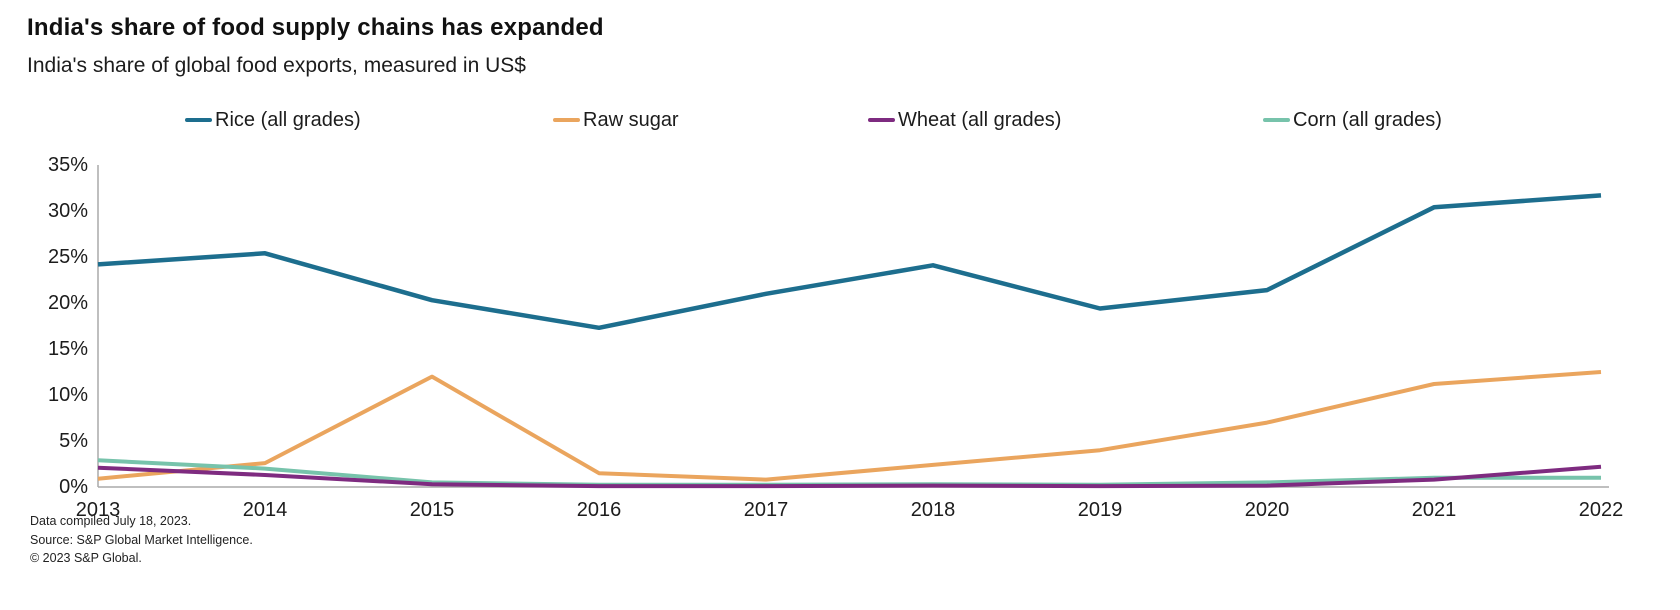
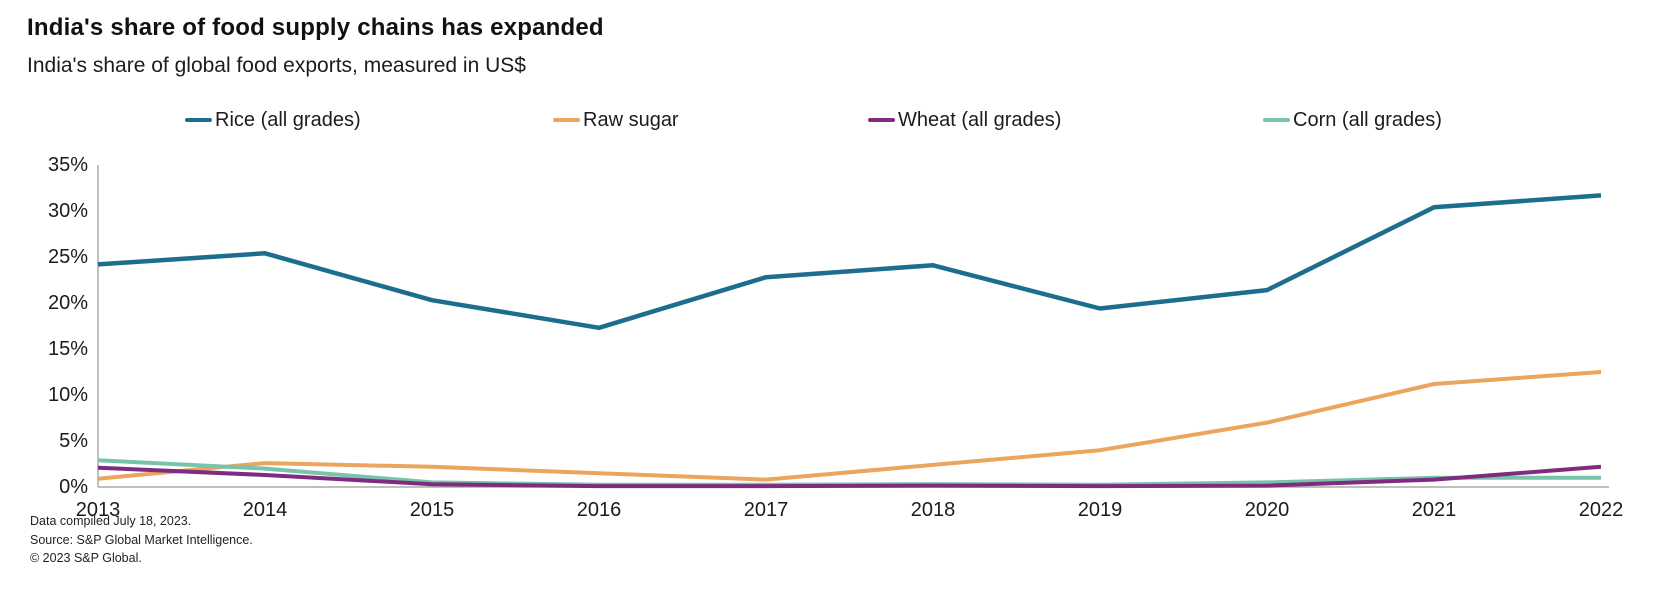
Raw sugar/2015: 12% -> 2%
Rice (all grades)/2017: 21% -> 23%
